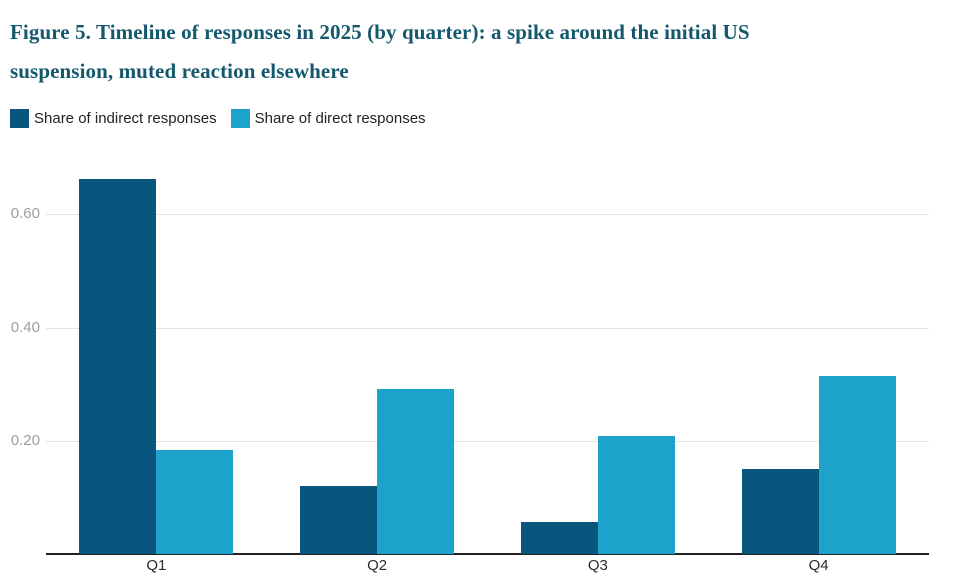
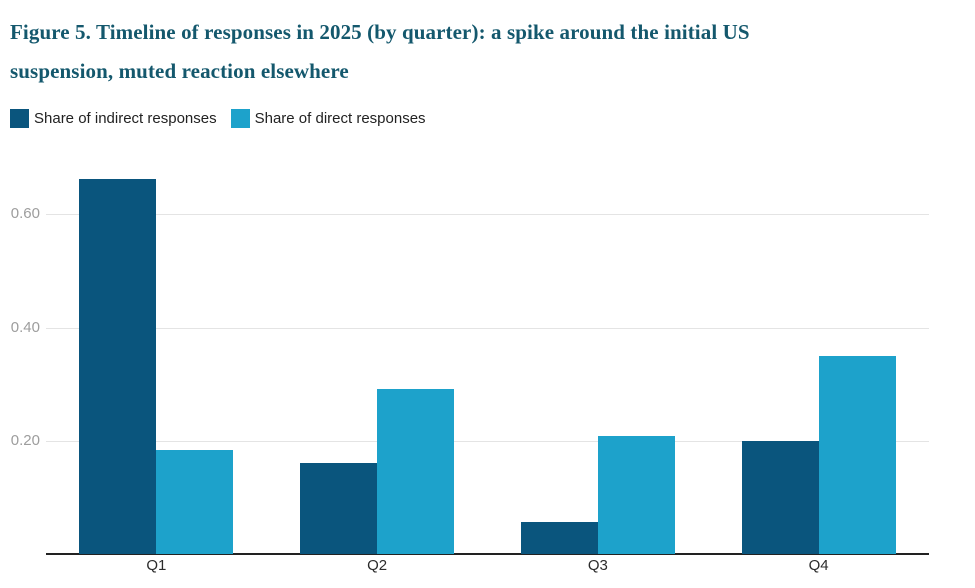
Share of indirect responses/Q2: 0.12 -> 0.16
Share of indirect responses/Q4: 0.15 -> 0.20
Share of direct responses/Q4: 0.32 -> 0.35
